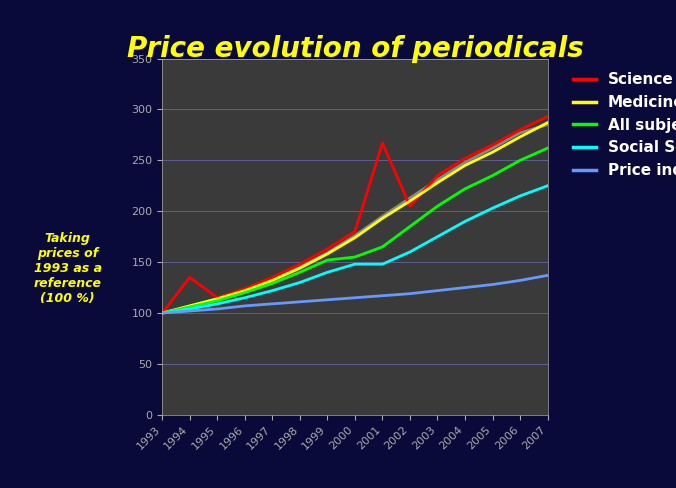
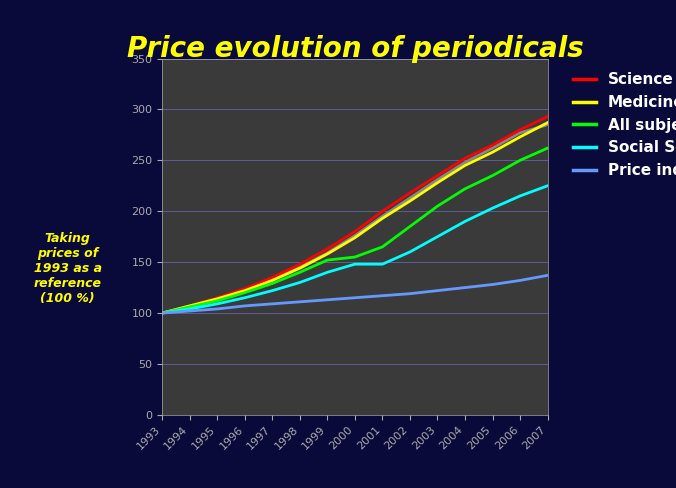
Science/1994: 135 -> 107
Science/2001: 267 -> 200
Science/2002: 205 -> 218
